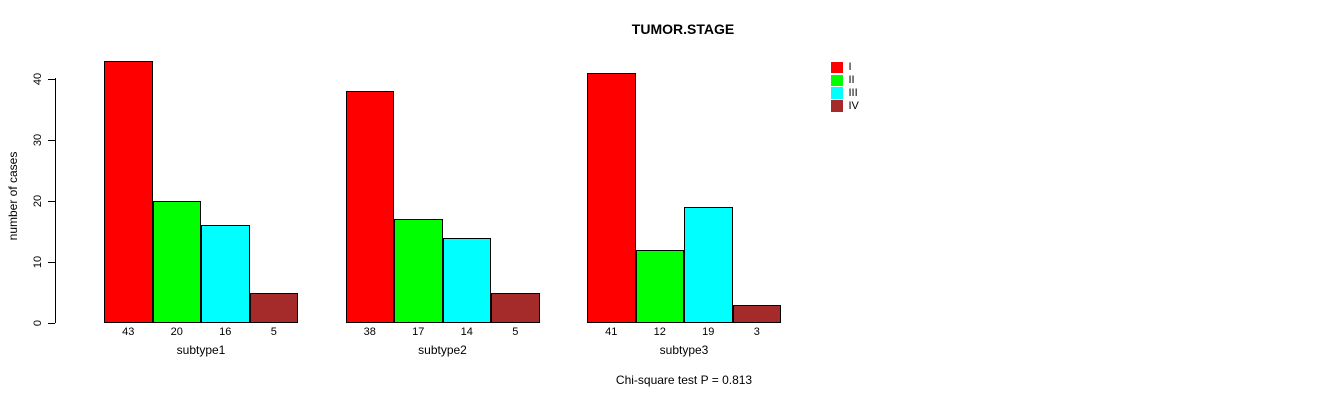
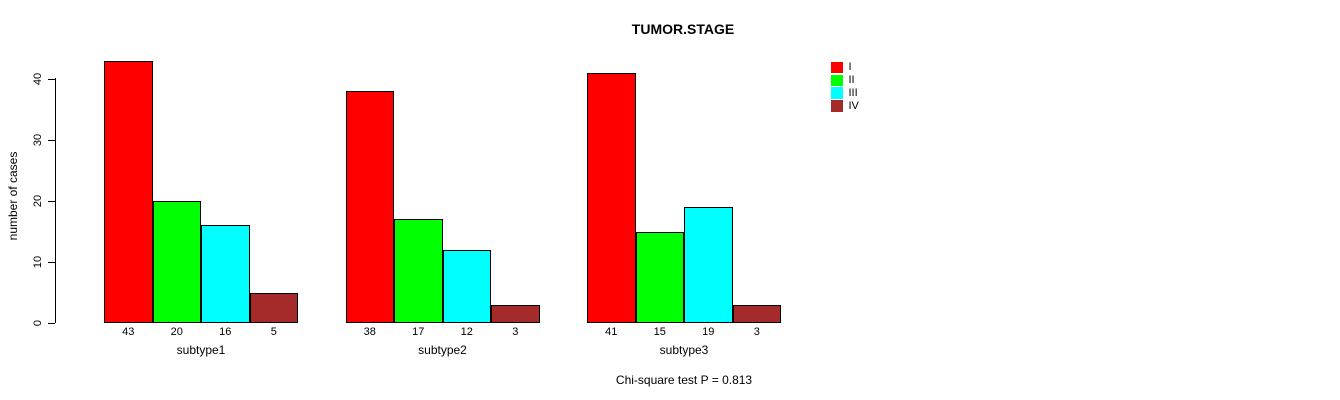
III/subtype2: 14 -> 12
IV/subtype2: 5 -> 3
II/subtype3: 12 -> 15
